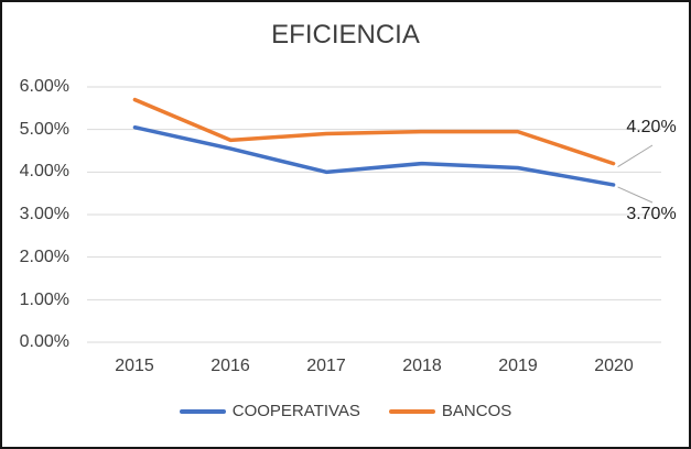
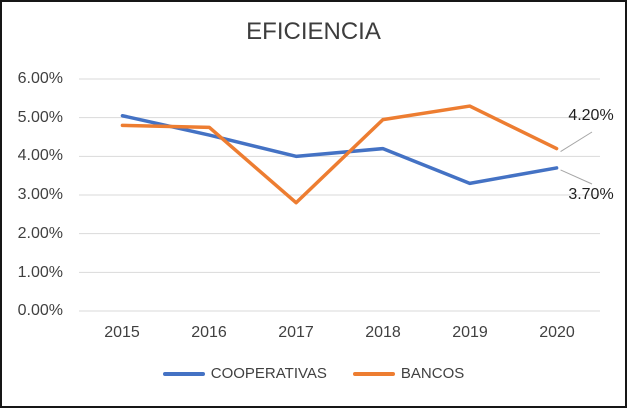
BANCOS/2015: 5.7% -> 4.8%
BANCOS/2017: 4.9% -> 2.8%
COOPERATIVAS/2019: 4.1% -> 3.3%
BANCOS/2019: 5.0% -> 5.3%
